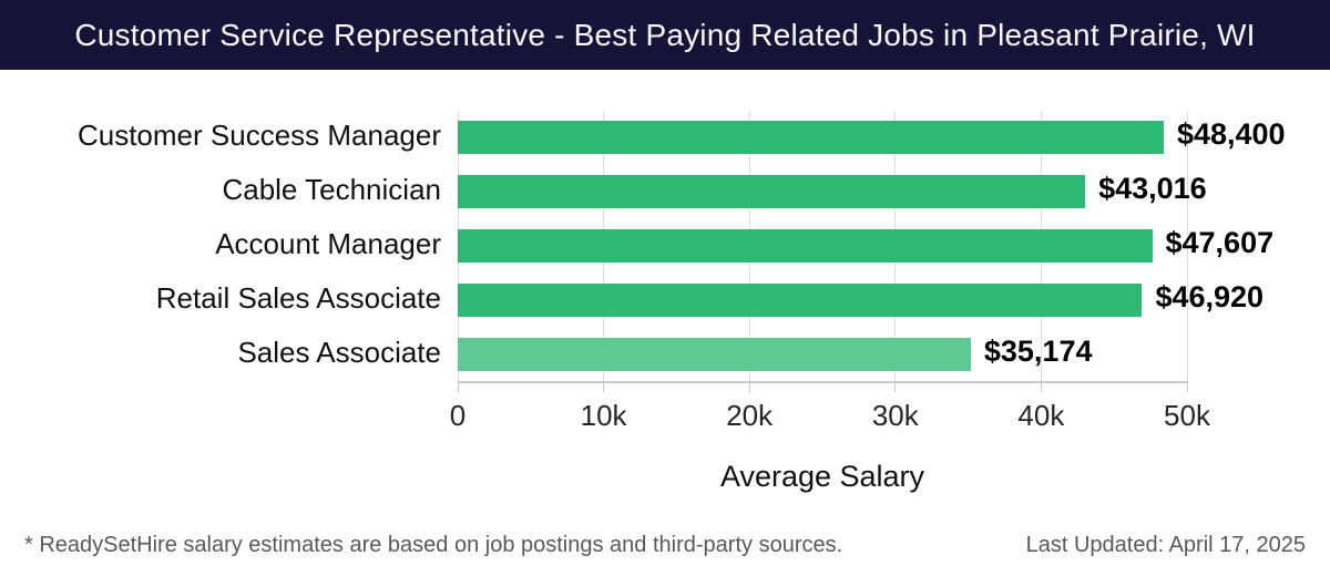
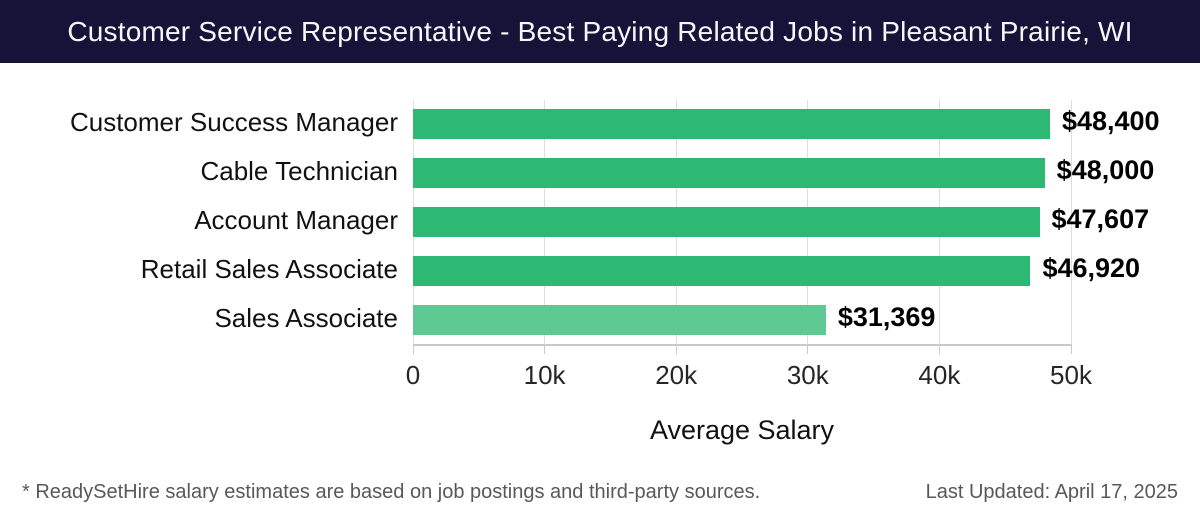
Cable Technician: $43,016 -> $48,000
Sales Associate: $35,174 -> $31,369
